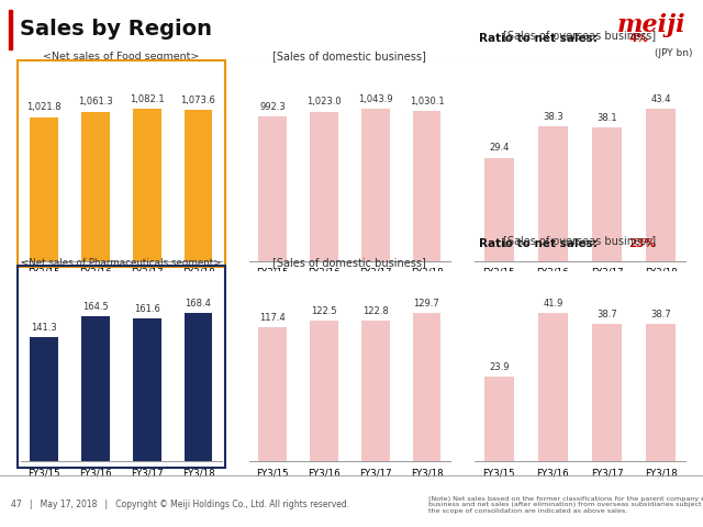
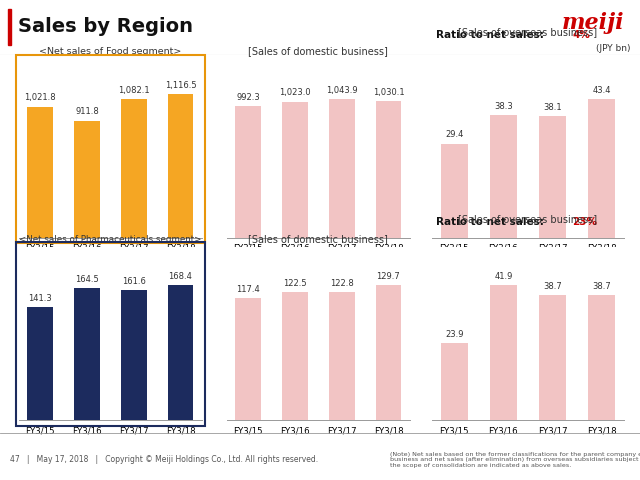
<Net sales of Food segment>/FY3/16: 1,061.3 -> 911.8
<Net sales of Food segment>/FY3/18: 1,073.6 -> 1,116.5
